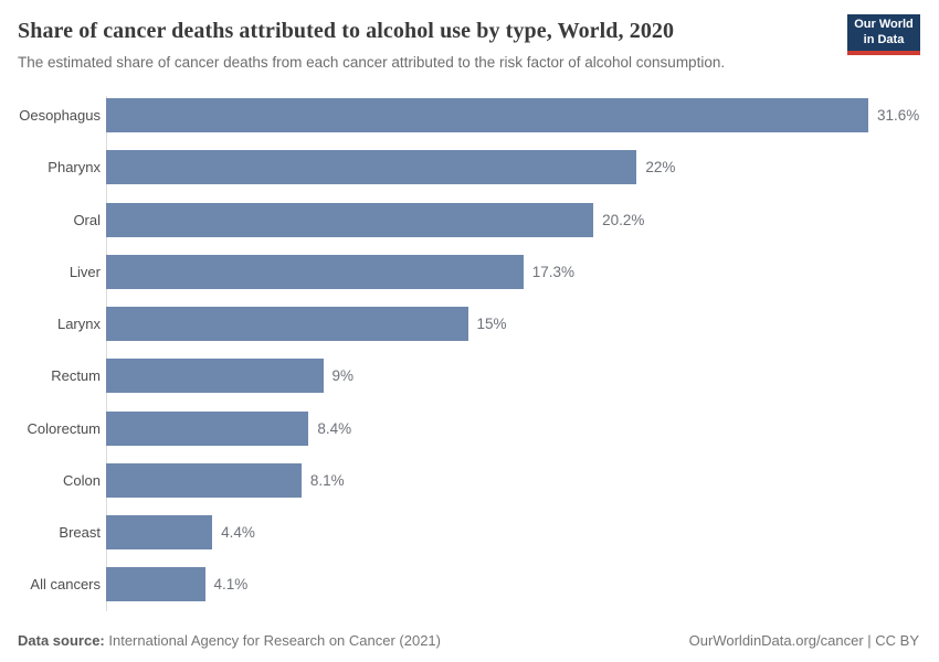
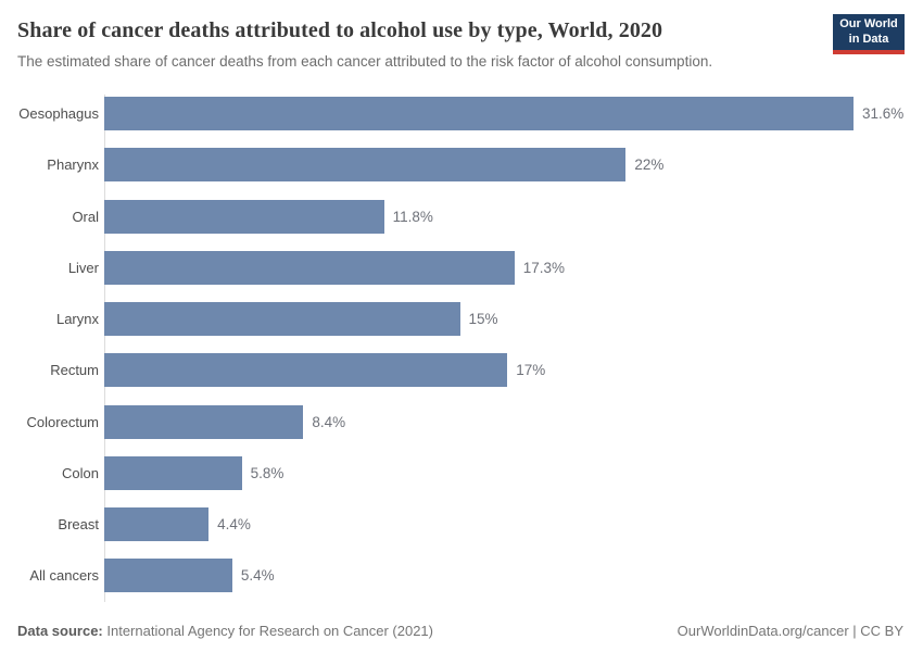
Oral: 20.2% -> 11.8%
Rectum: 9% -> 17%
Colon: 8.1% -> 5.8%
All cancers: 4.1% -> 5.4%
